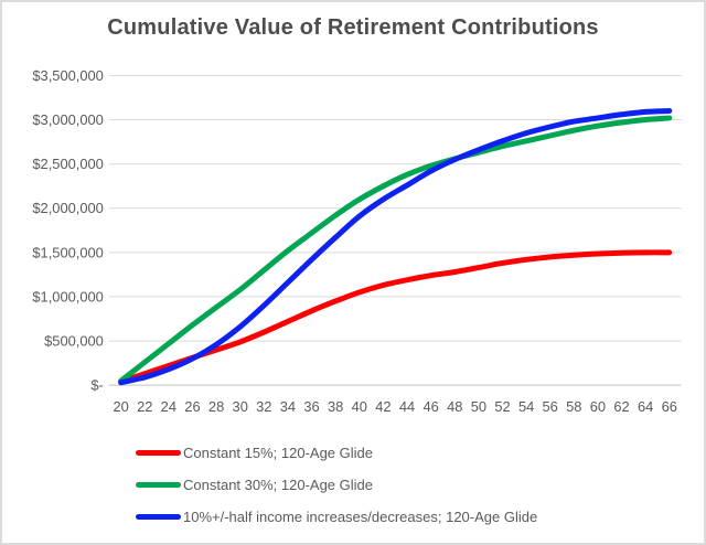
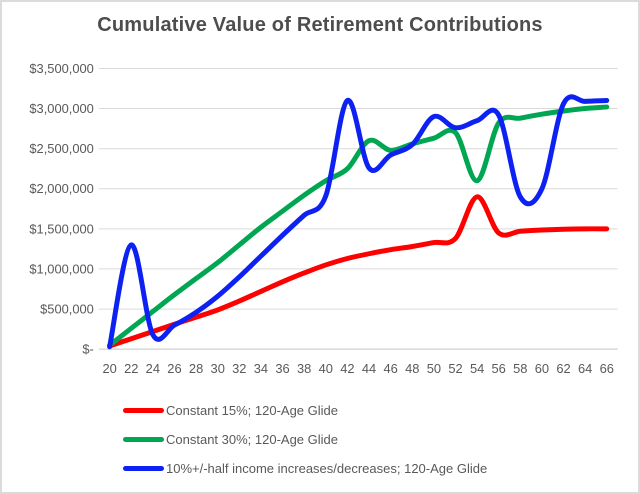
10%+/-half income increases/decreases; 120-Age Glide/22: $100000 -> $1300000
10%+/-half income increases/decreases; 120-Age Glide/42: $2100000 -> $3100000
Constant 30%; 120-Age Glide/44: $2400000 -> $2600000
10%+/-half income increases/decreases; 120-Age Glide/50: $2700000 -> $2900000
Constant 15%; 120-Age Glide/54: $1400000 -> $1900000
Constant 30%; 120-Age Glide/54: $2800000 -> $2100000
10%+/-half income increases/decreases; 120-Age Glide/58: $3000000 -> $1900000
10%+/-half income increases/decreases; 120-Age Glide/60: $3000000 -> $2000000
